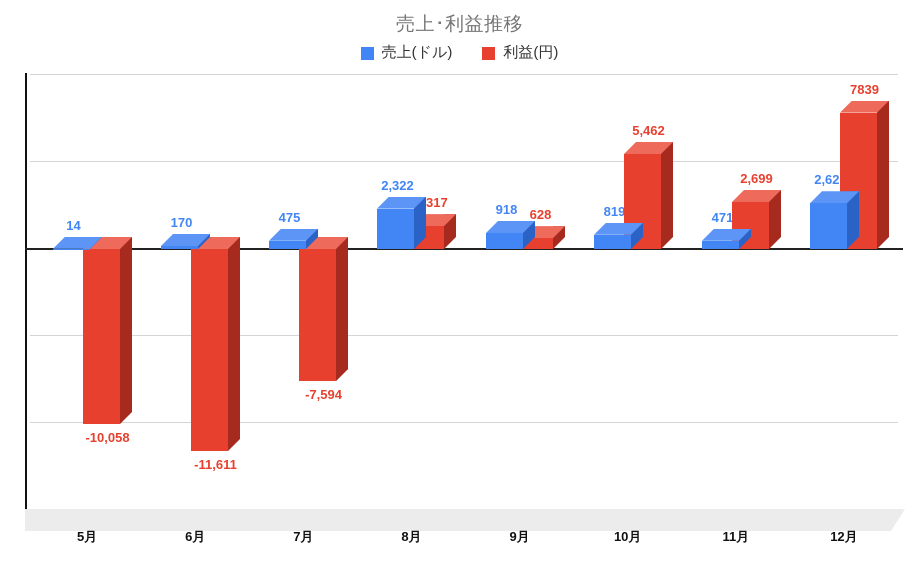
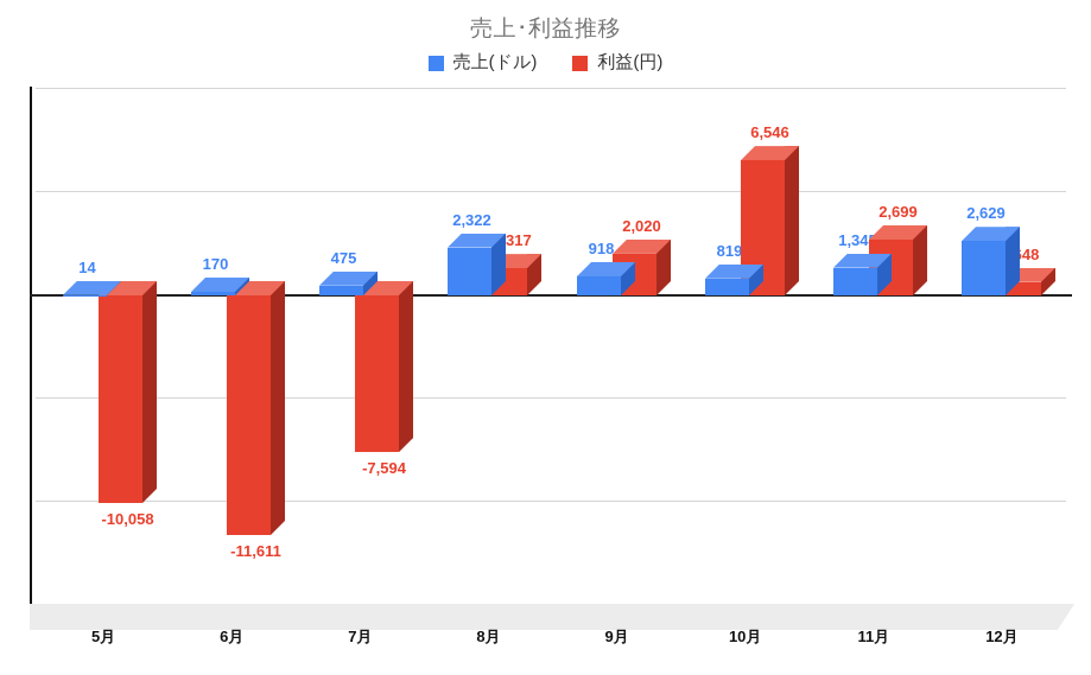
利益(円)/9月: 628 -> 2,020
利益(円)/10月: 5,462 -> 6,546
売上(ドル)/11月: 471 -> 1,345
利益(円)/12月: 7839 -> 648
